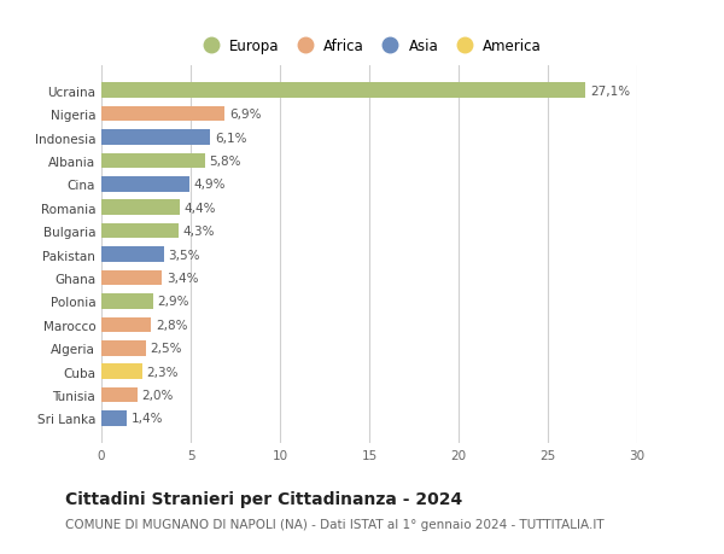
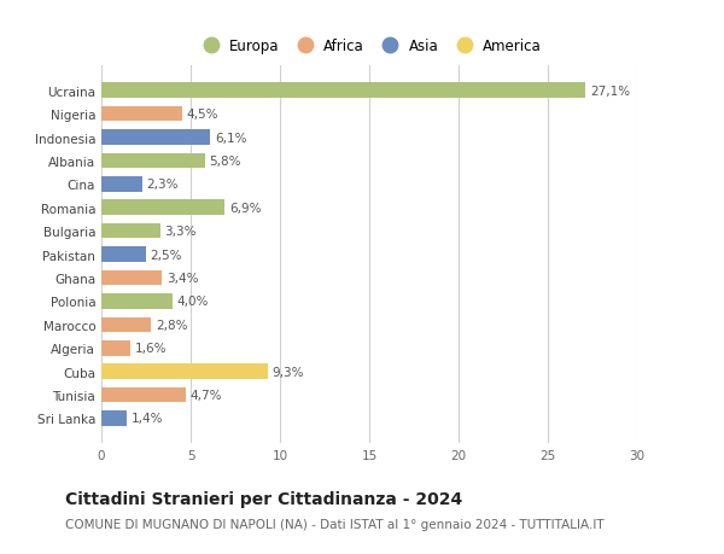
Nigeria: 6,9% -> 4,5%
Cina: 4,9% -> 2,3%
Romania: 4,4% -> 6,9%
Bulgaria: 4,3% -> 3,3%
Pakistan: 3,5% -> 2,5%
Polonia: 2,9% -> 4,0%
Algeria: 2,5% -> 1,6%
Cuba: 2,3% -> 9,3%
Tunisia: 2,0% -> 4,7%
